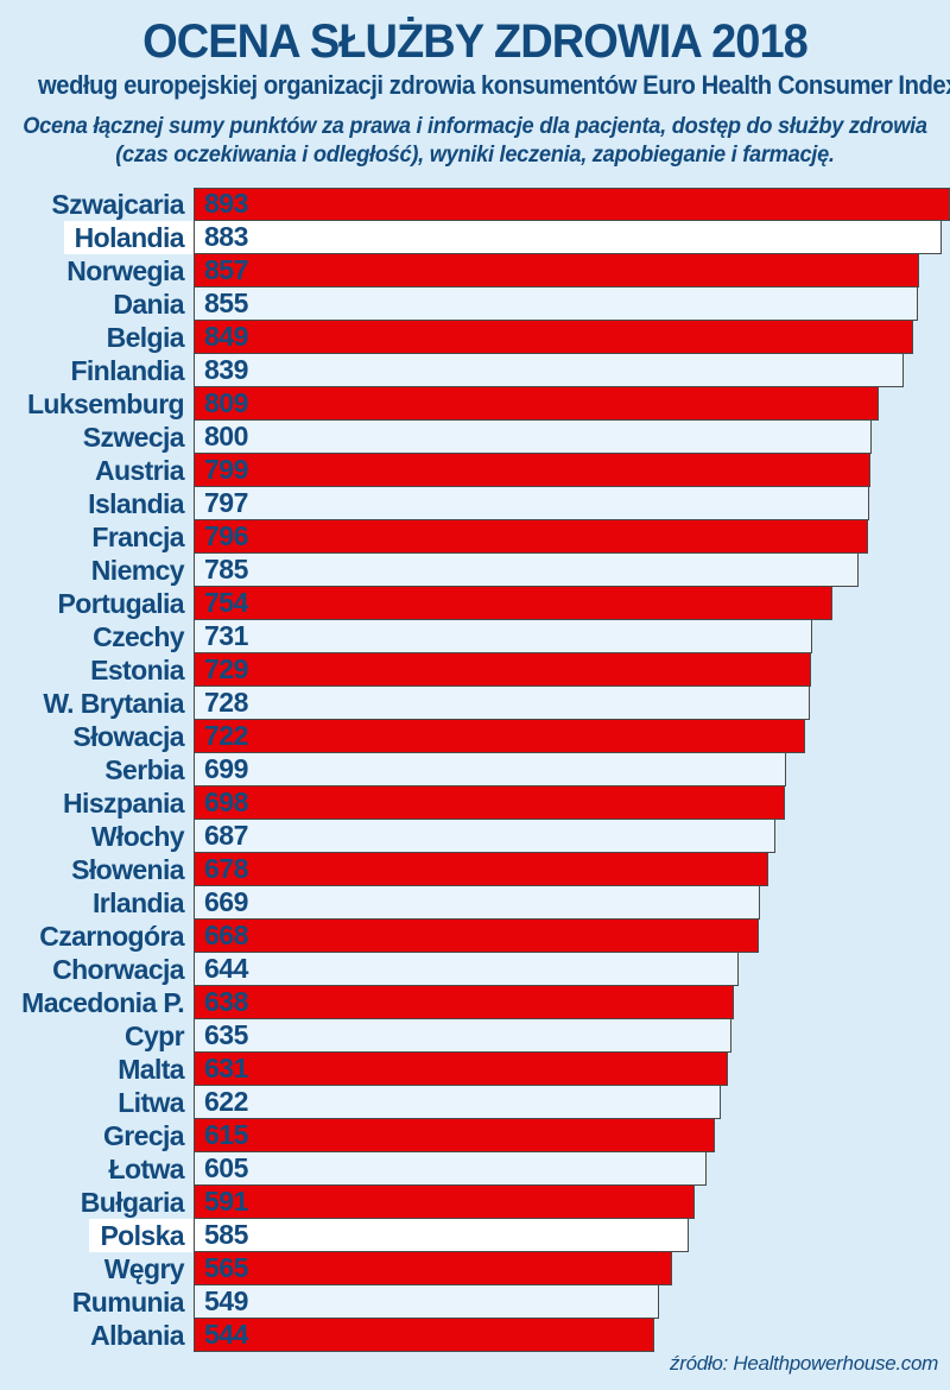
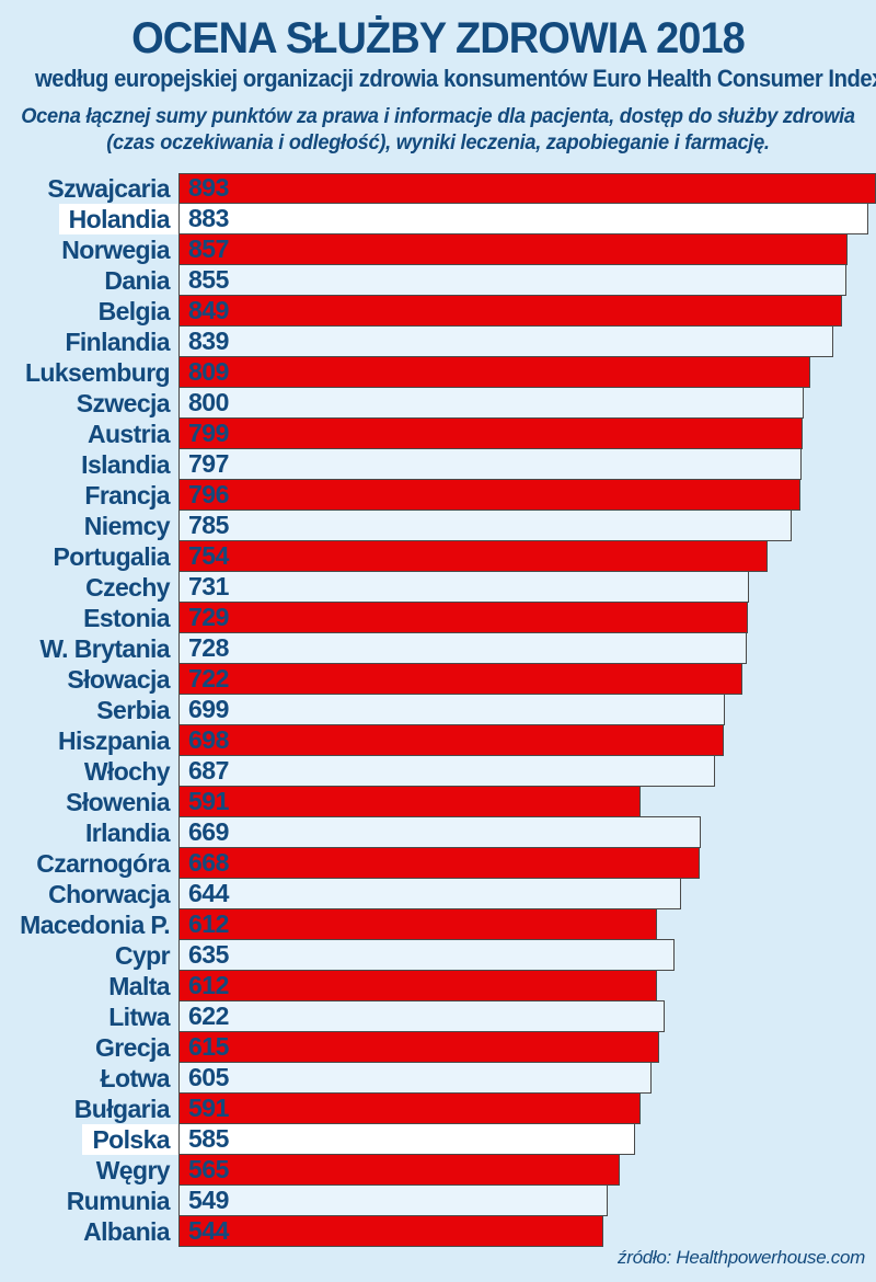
Słowenia: 678 -> 591
Macedonia P.: 638 -> 612
Malta: 631 -> 612
